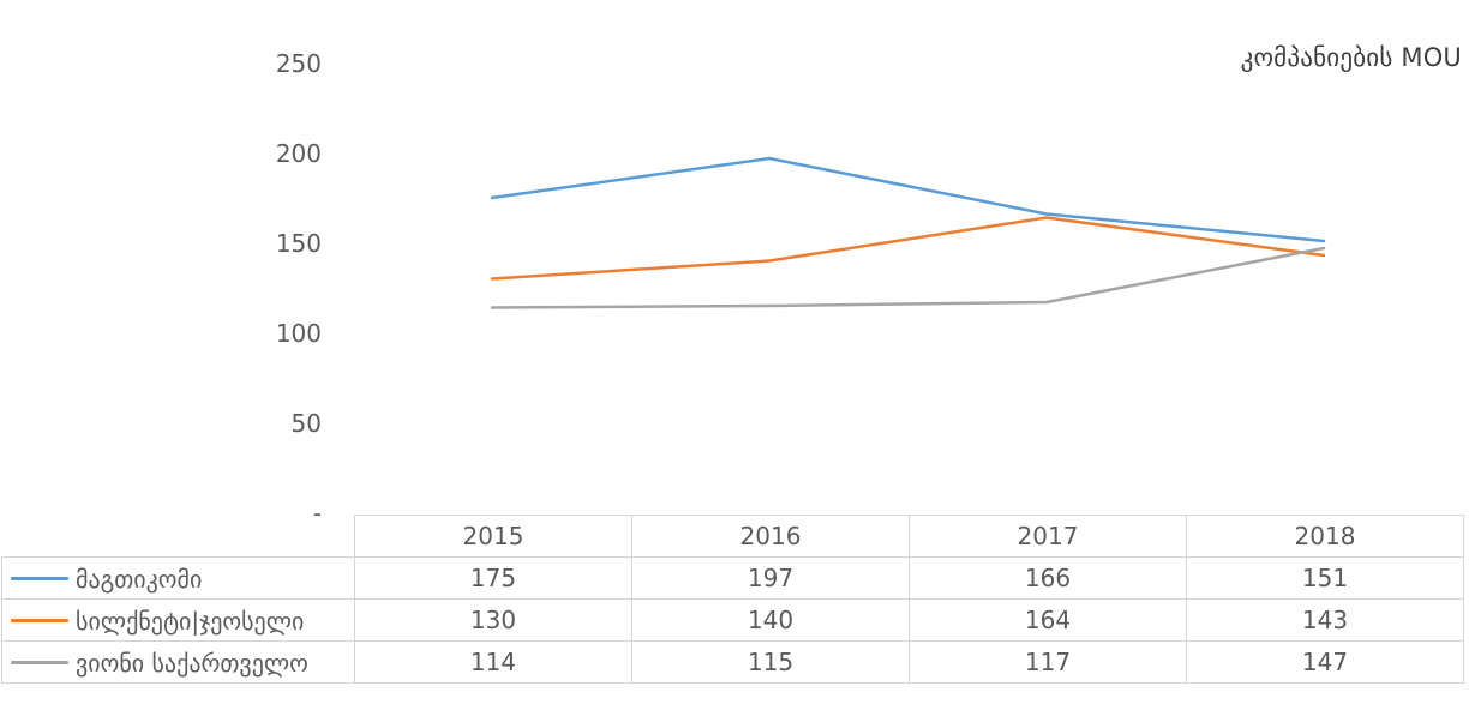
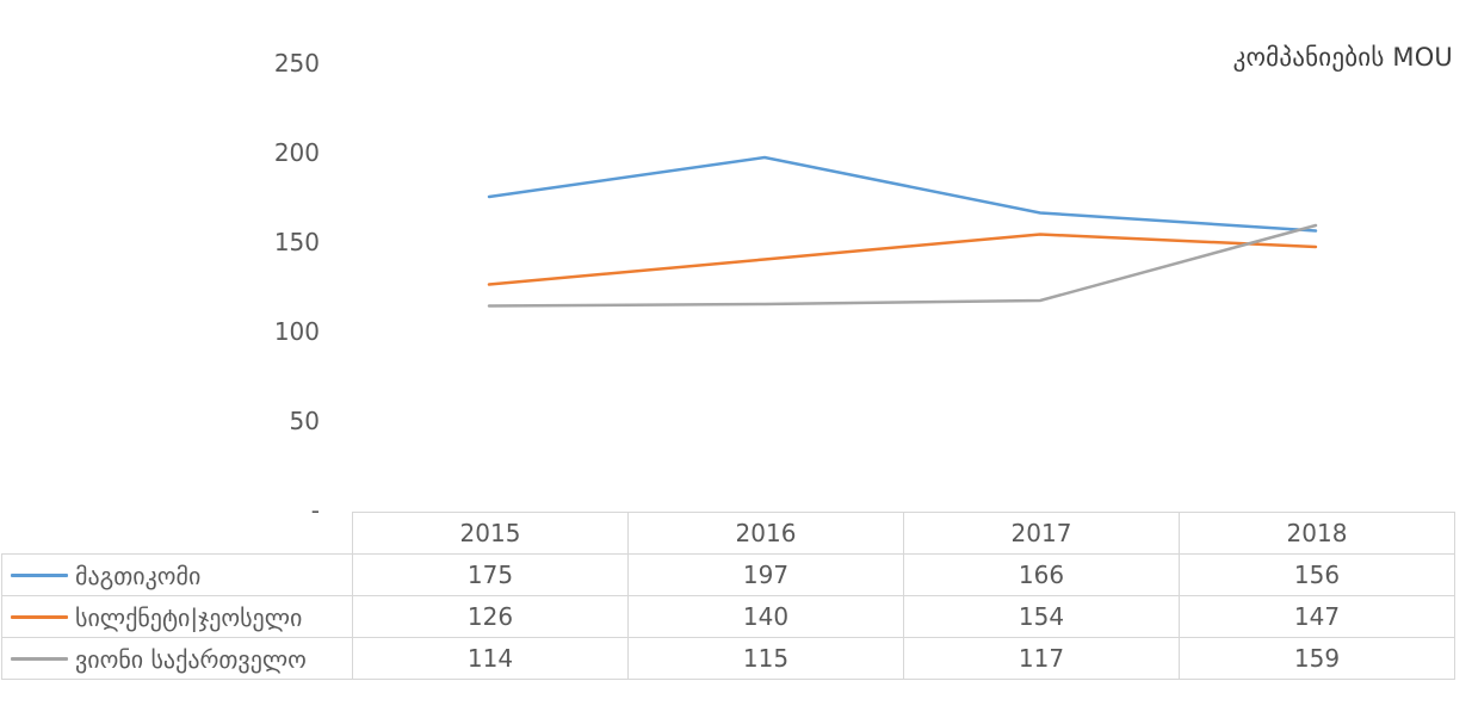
სილქნეტი|ჯეოსელი/2015: 130 -> 126
სილქნეტი|ჯეოსელი/2017: 164 -> 154
მაგთიკომი/2018: 151 -> 156
სილქნეტი|ჯეოსელი/2018: 143 -> 147
ვიონი საქართველო/2018: 147 -> 159
